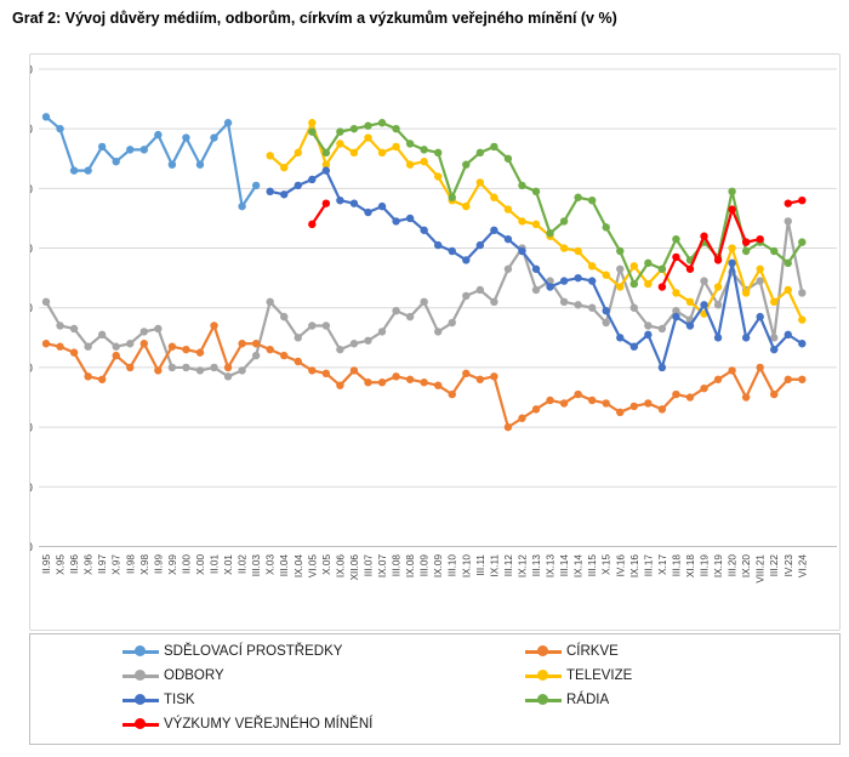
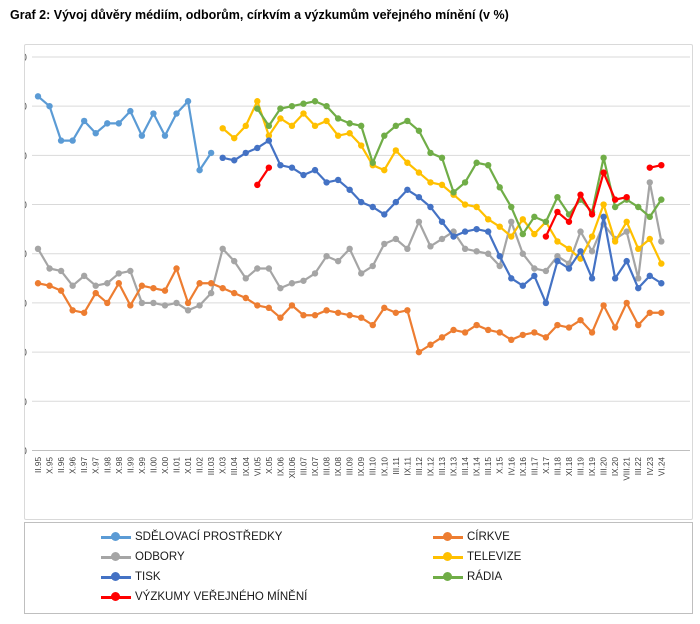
ODBORY/IX.12: 50 -> 42
CÍRKVE/IX.19: 28 -> 24
